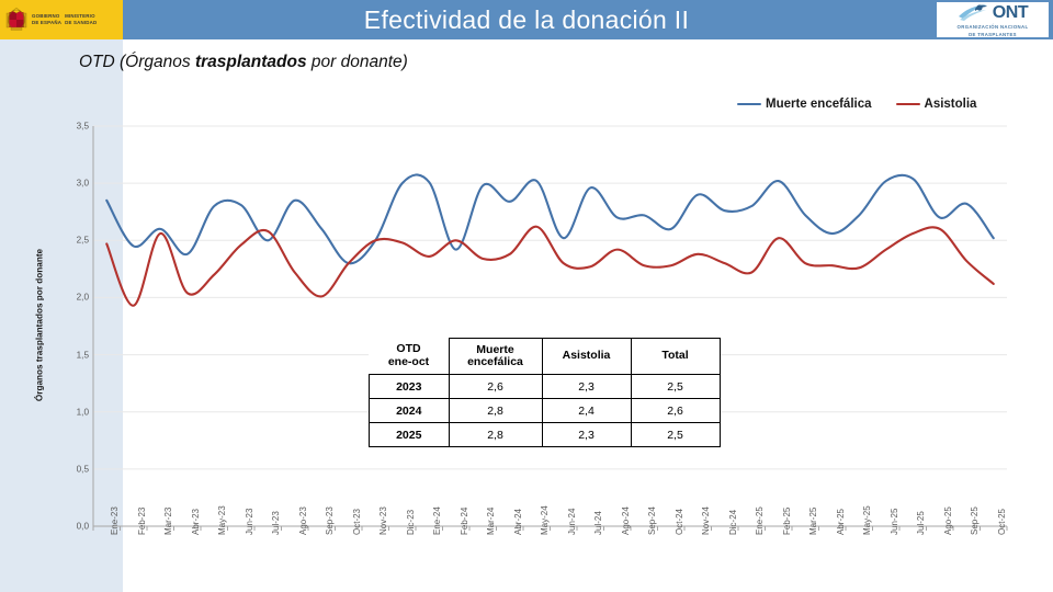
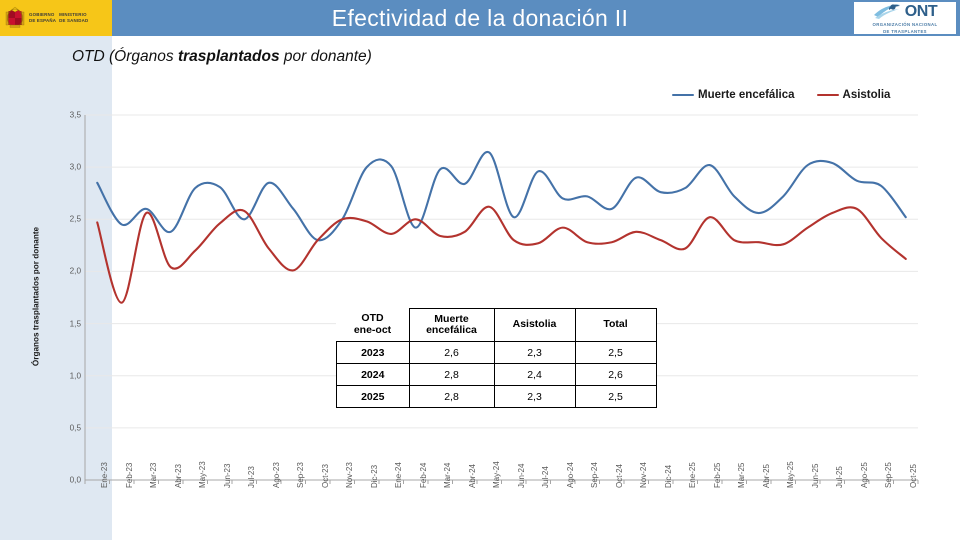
Asistolia/Feb-23: 1,93 -> 1,70
Muerte encefálica/May-24: 3,02 -> 3,14
Muerte encefálica/Ago-25: 2,70 -> 2,87
